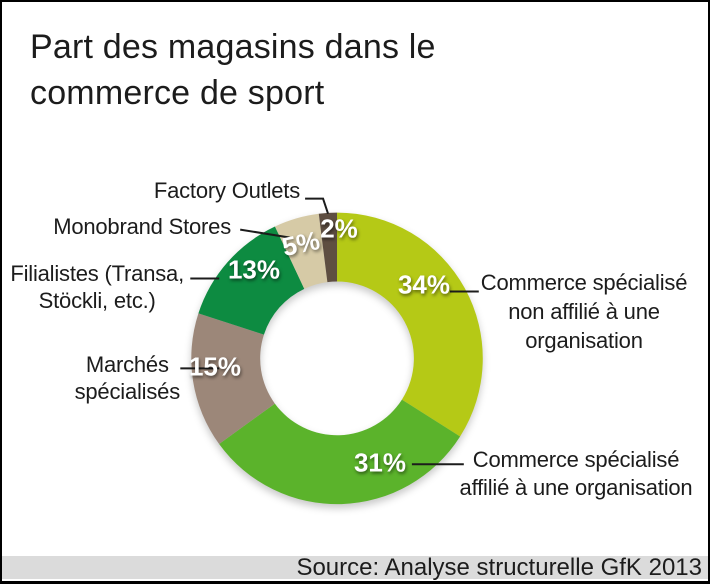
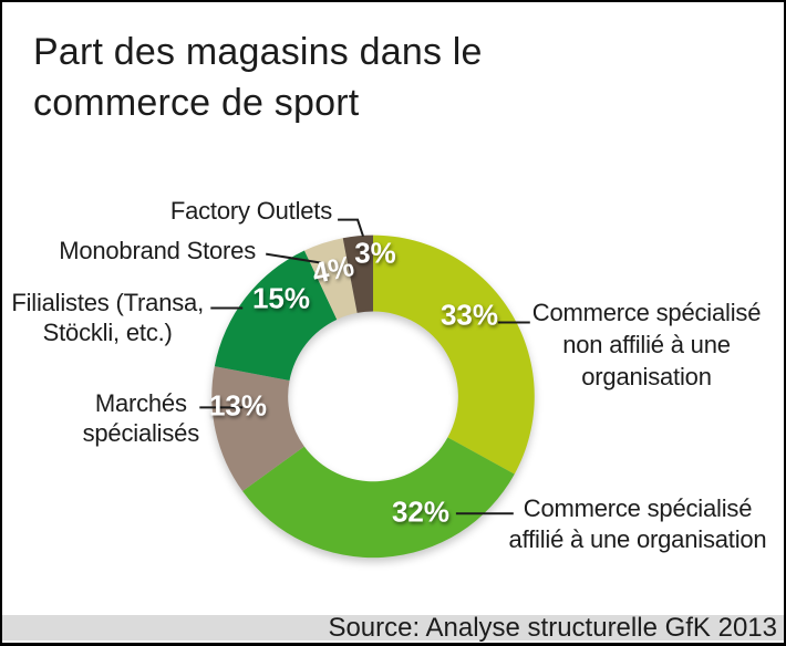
Commerce spécialisé non affilié à une organisation: 34% -> 33%
Commerce spécialisé affilié à une organisation: 31% -> 32%
Marchés spécialisés: 15% -> 13%
Filialistes (Transa, Stöckli, etc.): 13% -> 15%
Monobrand Stores: 5% -> 4%
Factory Outlets: 2% -> 3%
